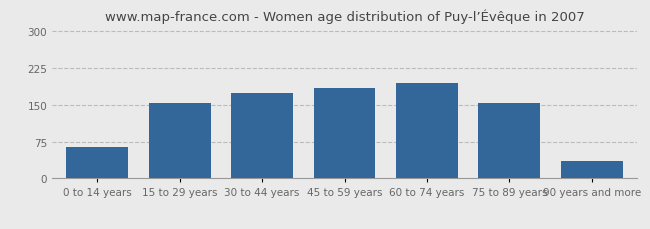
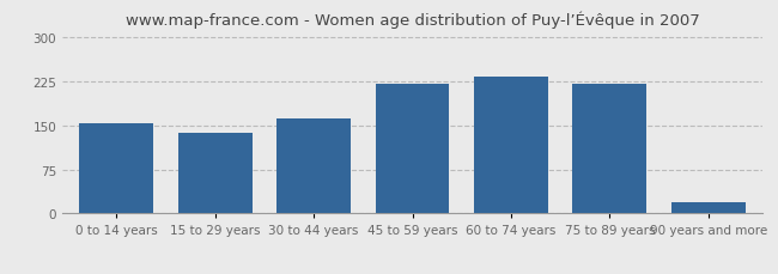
0 to 14 years: 65 -> 153
15 to 29 years: 155 -> 137
30 to 44 years: 175 -> 163
45 to 59 years: 185 -> 222
60 to 74 years: 195 -> 233
75 to 89 years: 155 -> 222
90 years and more: 35 -> 20
